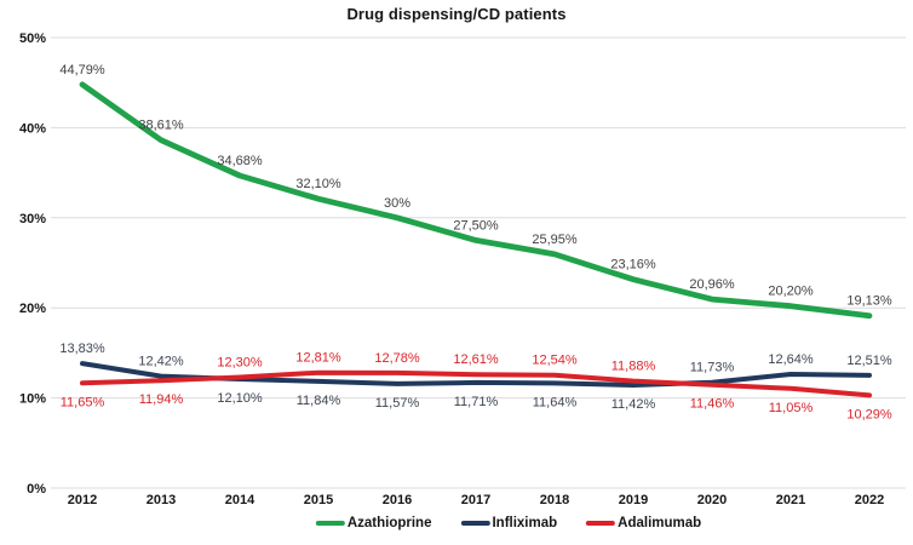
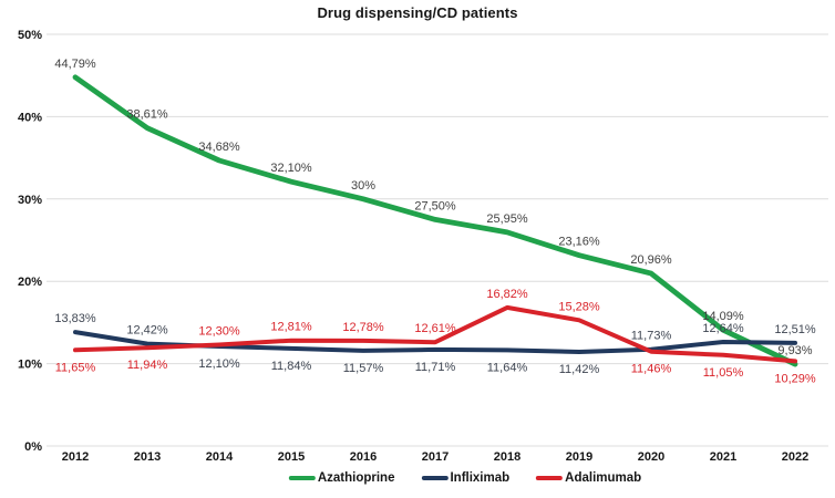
Adalimumab/2018: 12,54% -> 16,82%
Adalimumab/2019: 11,88% -> 15,28%
Azathioprine/2021: 20,20% -> 14,09%
Azathioprine/2022: 19,13% -> 9,93%
